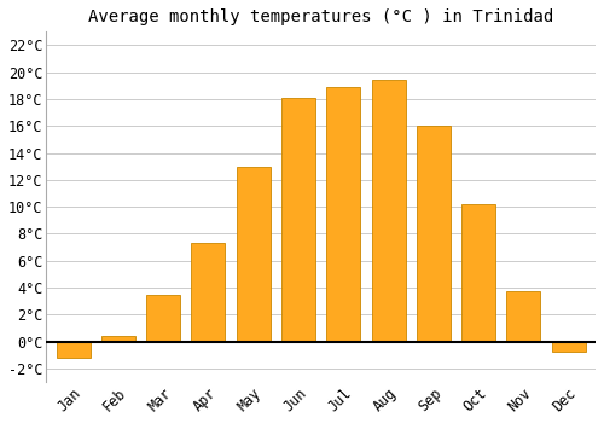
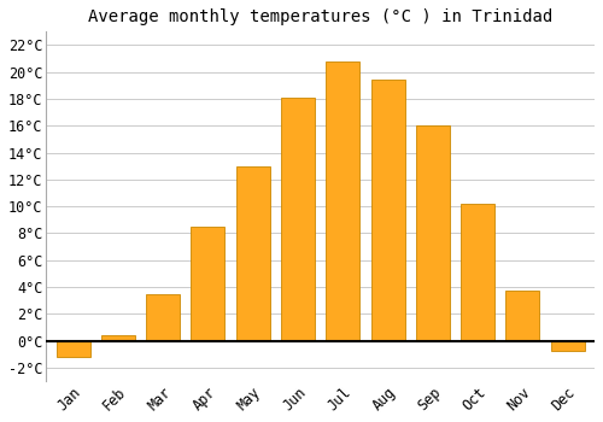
Apr: 7.3°C -> 8.5°C
Jul: 18.9°C -> 20.8°C
